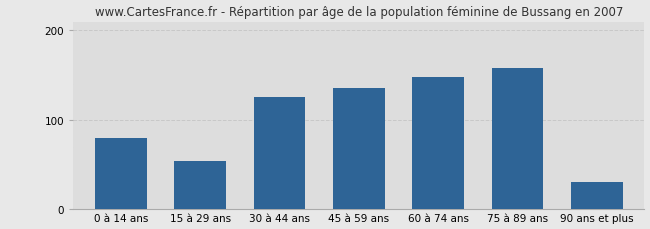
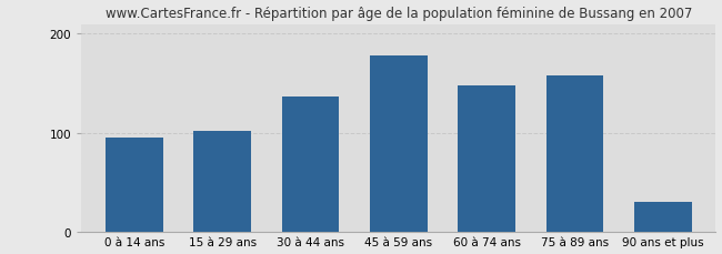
0 à 14 ans: 80 -> 95
15 à 29 ans: 54 -> 102
30 à 44 ans: 126 -> 137
45 à 59 ans: 136 -> 178
